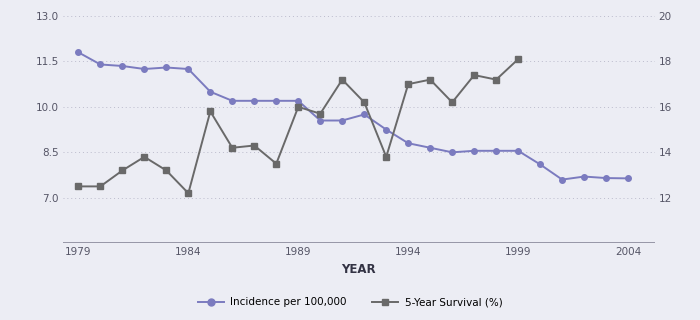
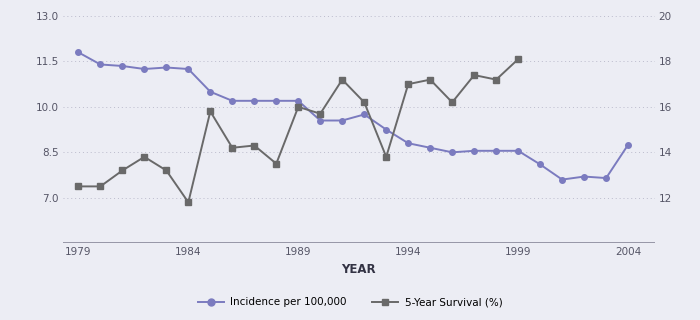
5-Year Survival (%)/1984: 12.2 -> 11.8
Incidence per 100,000/2004: 7.64 -> 8.75
